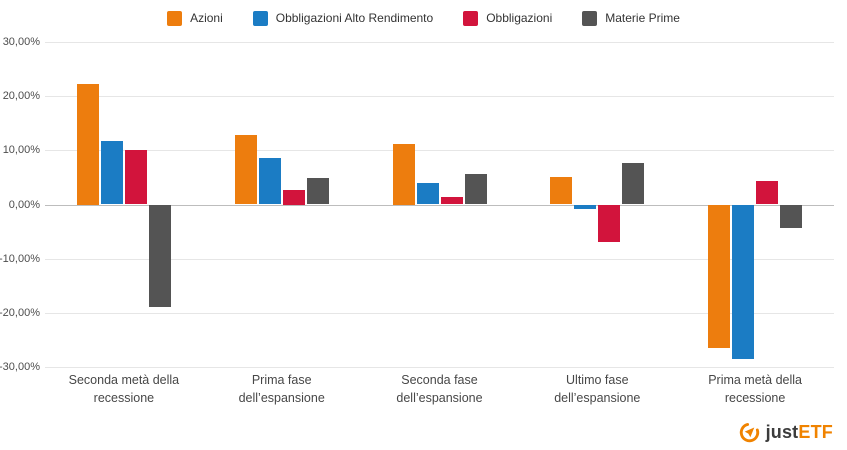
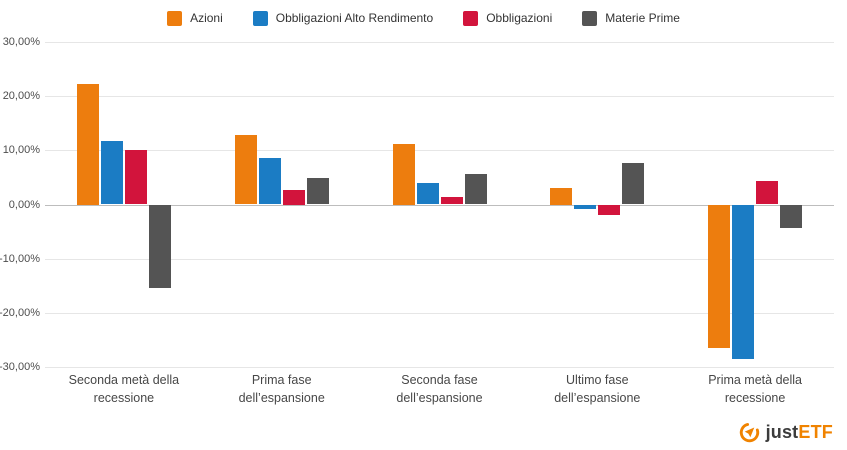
Materie Prime/Seconda metà della recessione: -19% -> -15%
Azioni/Ultimo fase dell’espansione: 5% -> 3%
Obbligazioni/Ultimo fase dell’espansione: -7% -> -2%
